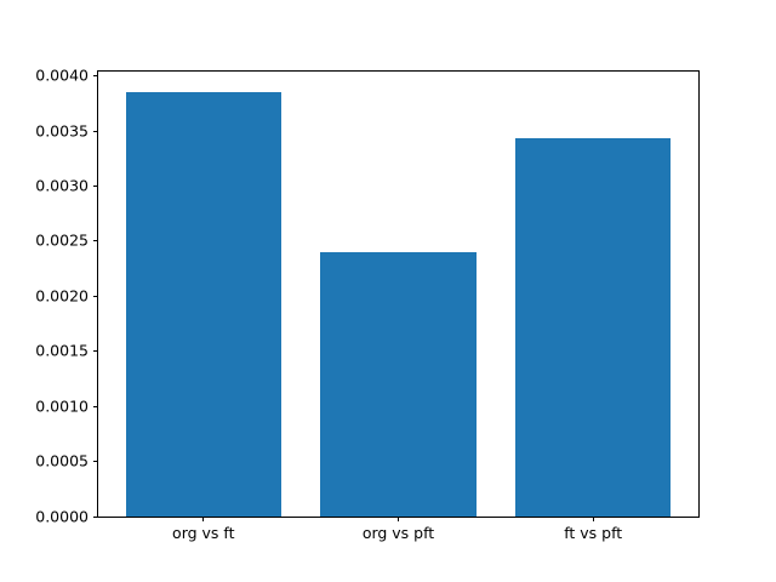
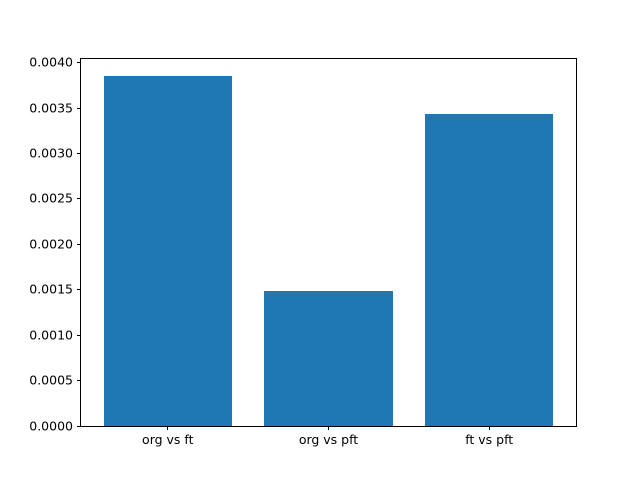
org vs pft: 0.0024 -> 0.0015
